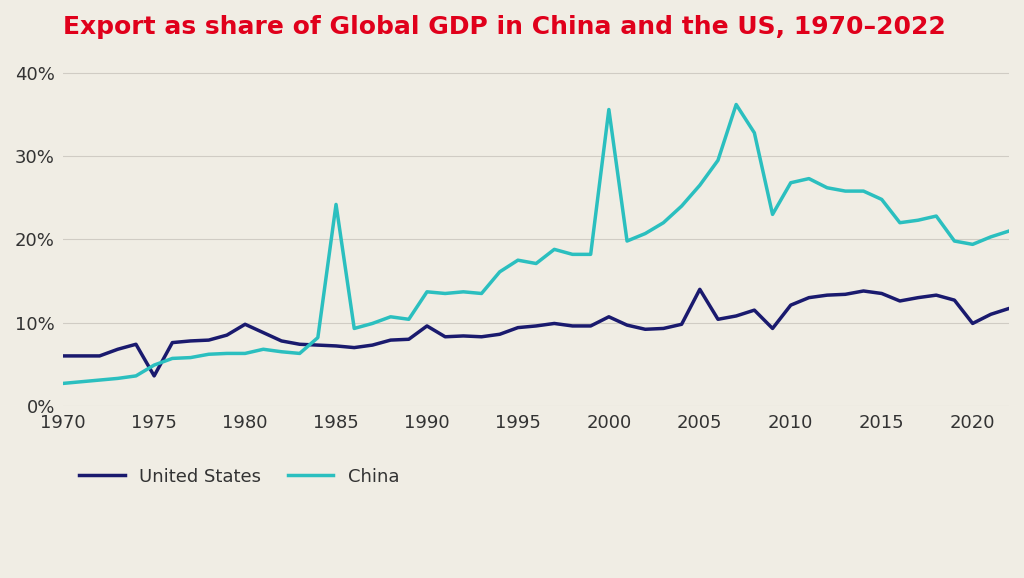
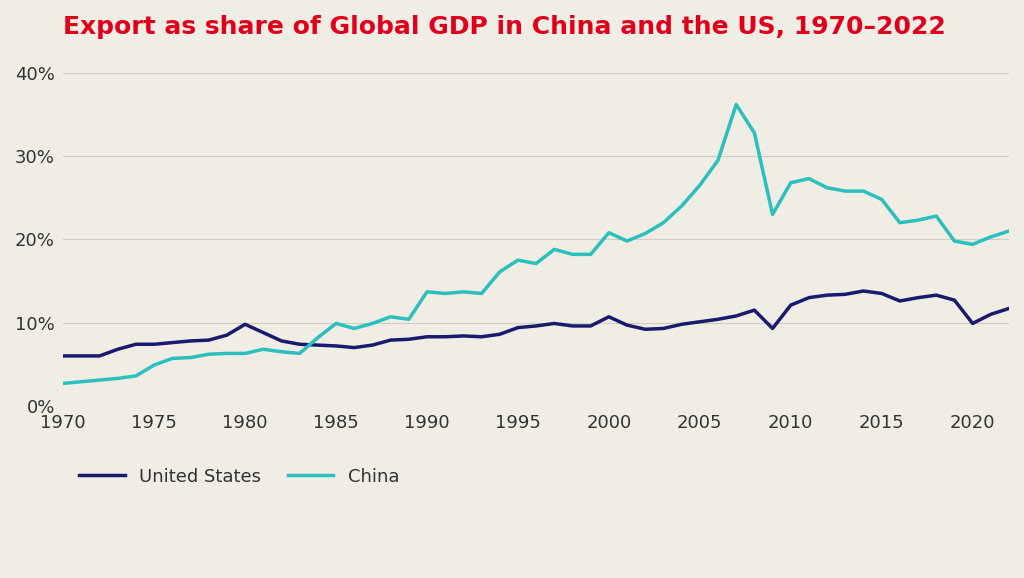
United States/1975: 3.6% -> 7.4%
China/1985: 24.2% -> 9.9%
United States/1990: 9.6% -> 8.3%
China/2000: 35.6% -> 20.8%
United States/2005: 14.0% -> 10.1%
